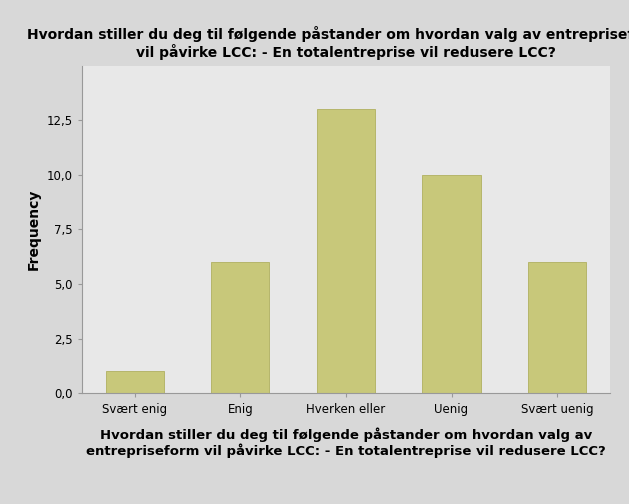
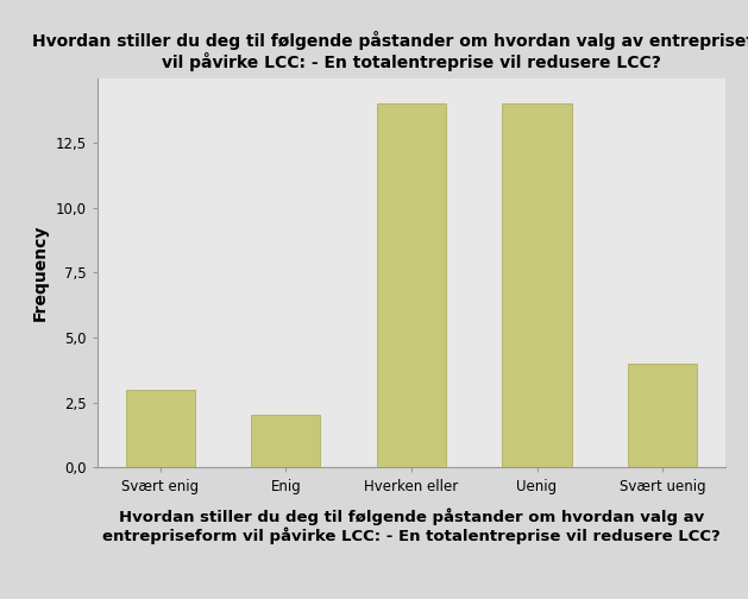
Svært enig: 1 -> 3
Enig: 6 -> 2
Hverken eller: 13 -> 14
Uenig: 10 -> 14
Svært uenig: 6 -> 4
